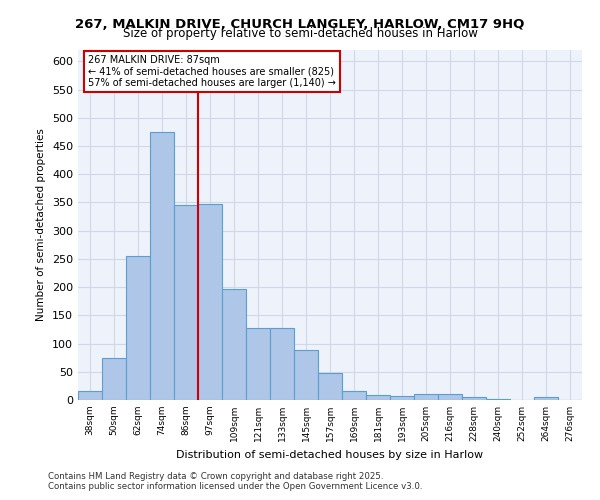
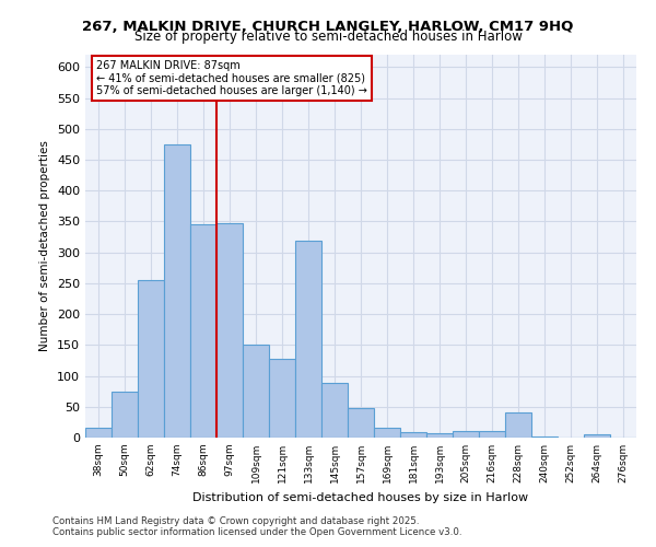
109sqm: 197 -> 150
133sqm: 127 -> 318
228sqm: 6 -> 40
